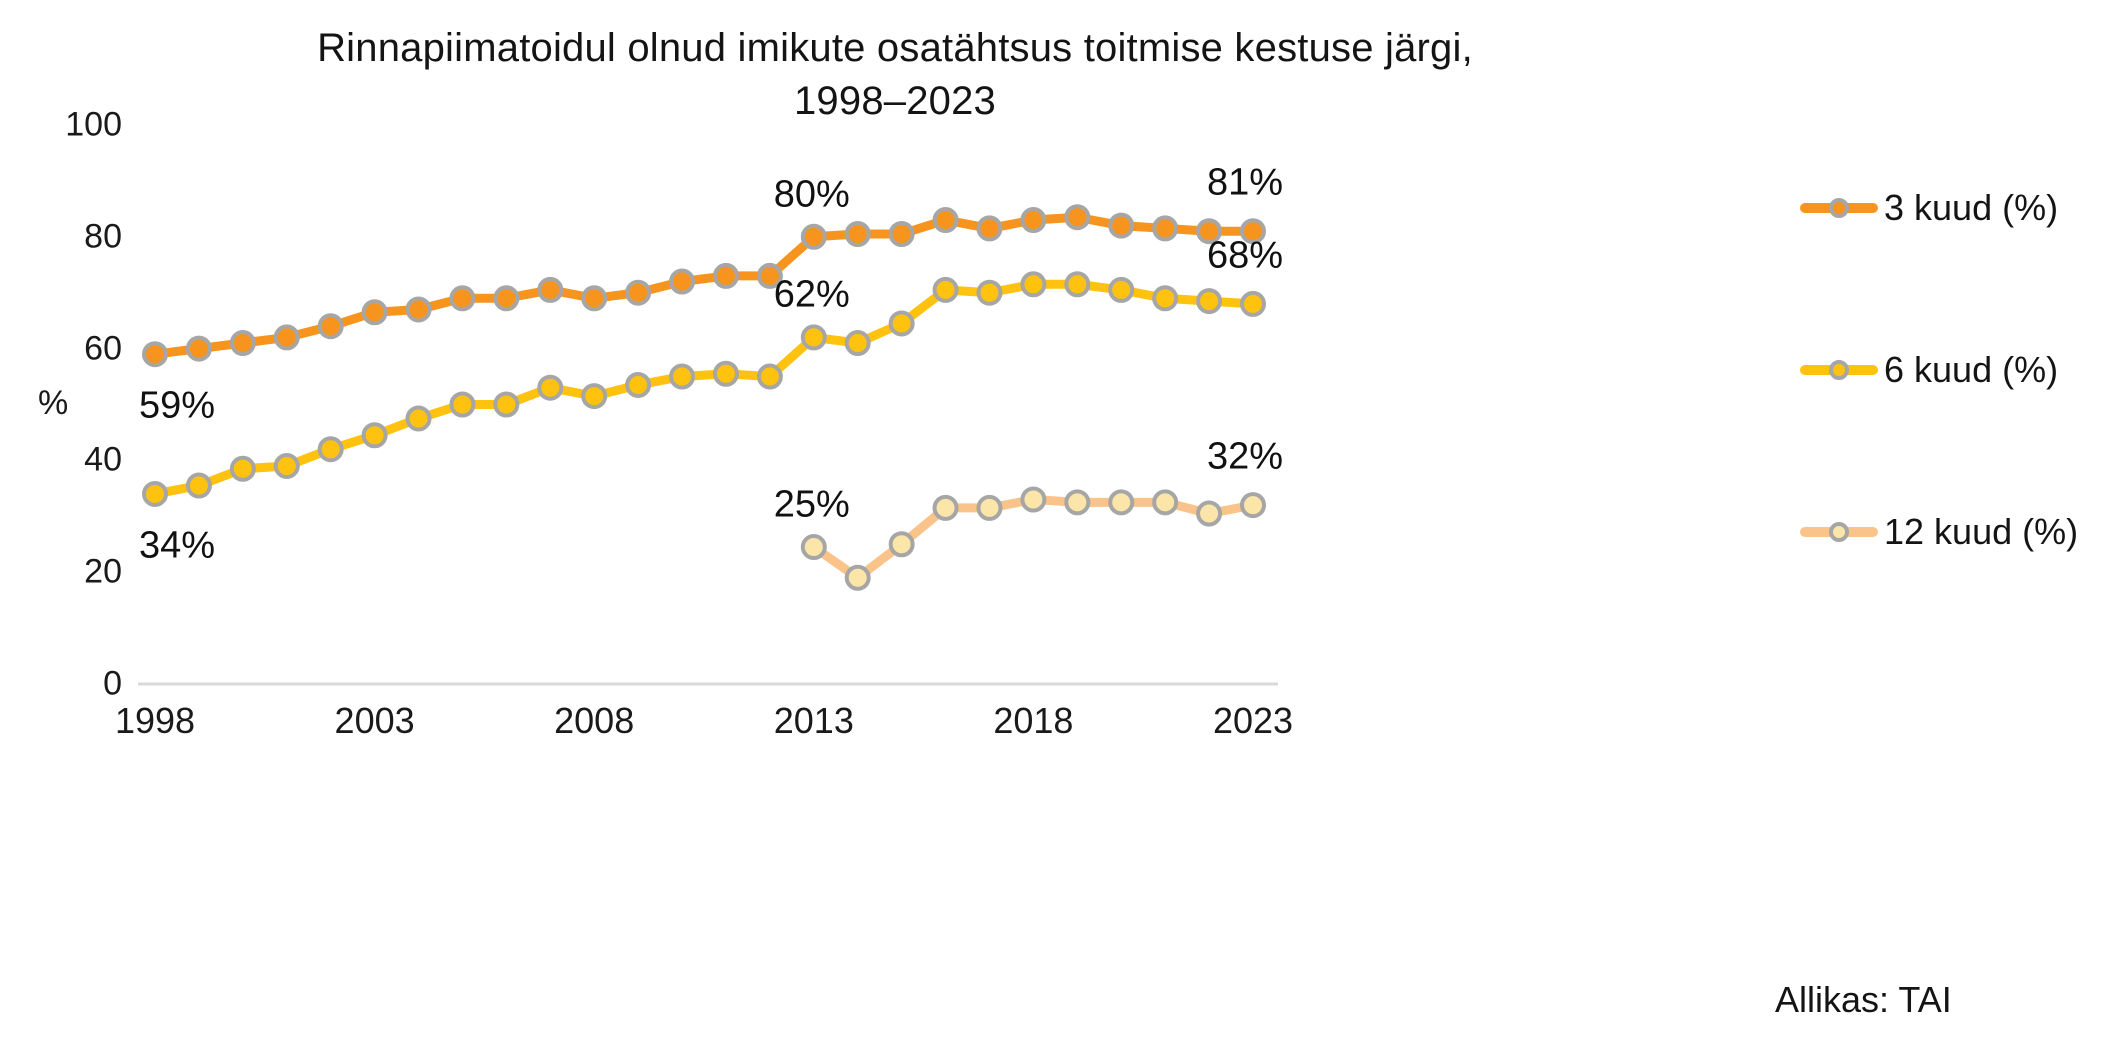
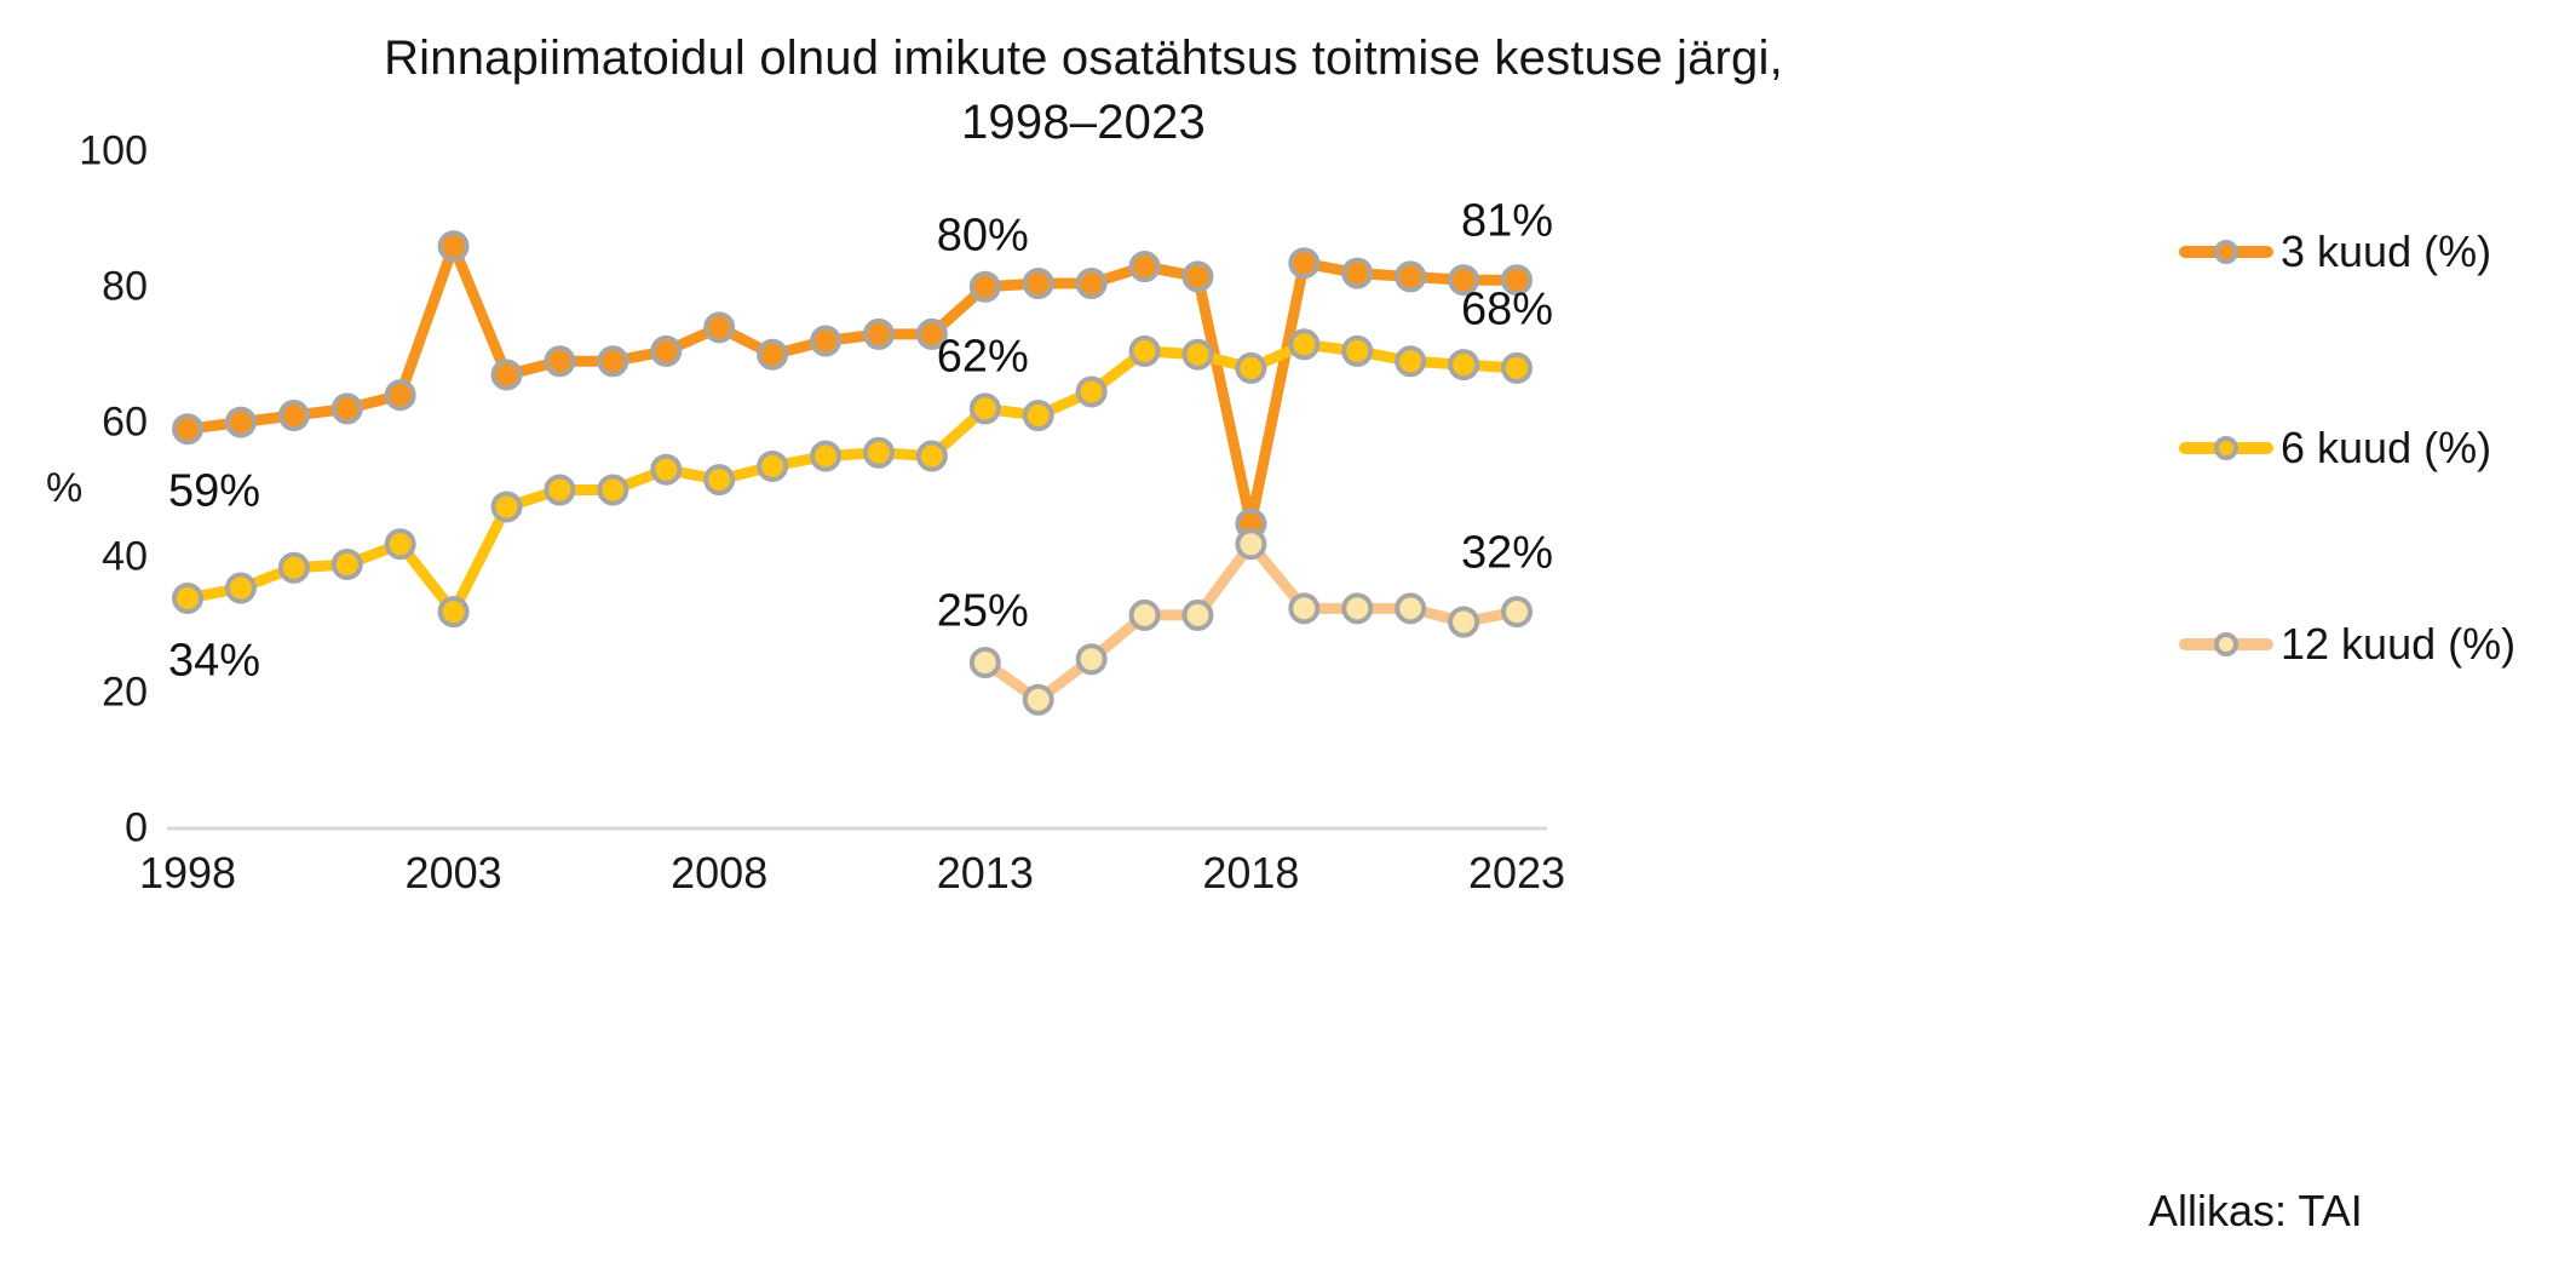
3 kuud (%)/2003: 66 -> 86
6 kuud (%)/2003: 44 -> 32
3 kuud (%)/2008: 69 -> 74
3 kuud (%)/2018: 83 -> 45
6 kuud (%)/2018: 72 -> 68
12 kuud (%)/2018: 33 -> 42
